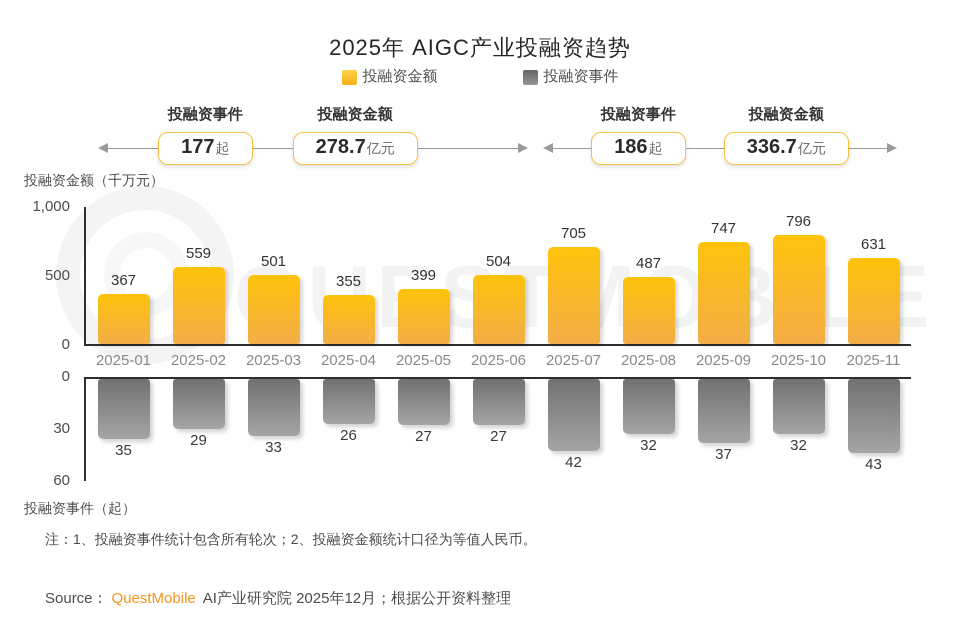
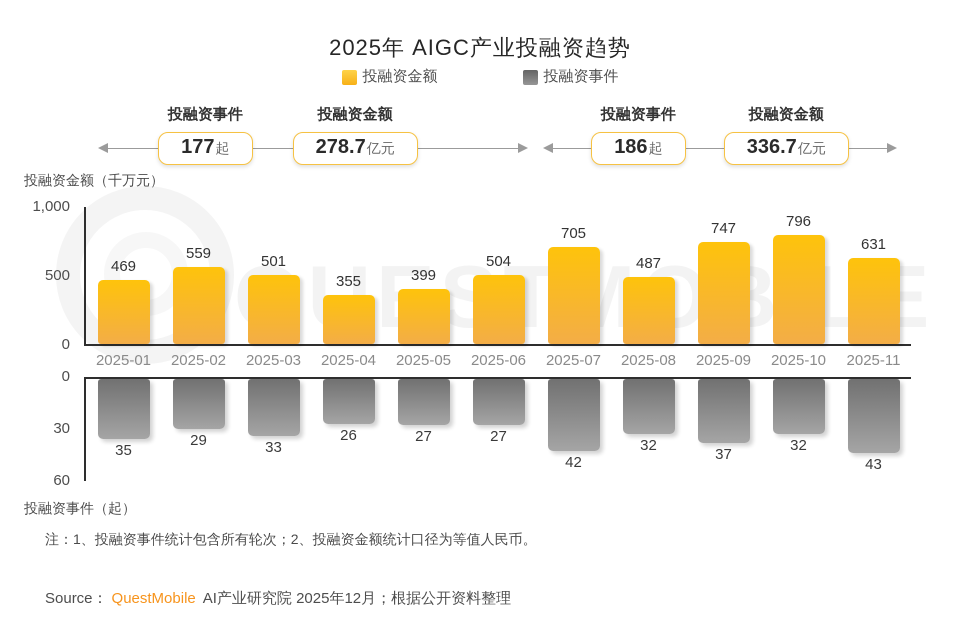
投融资金额/2025-01: 367 -> 469
